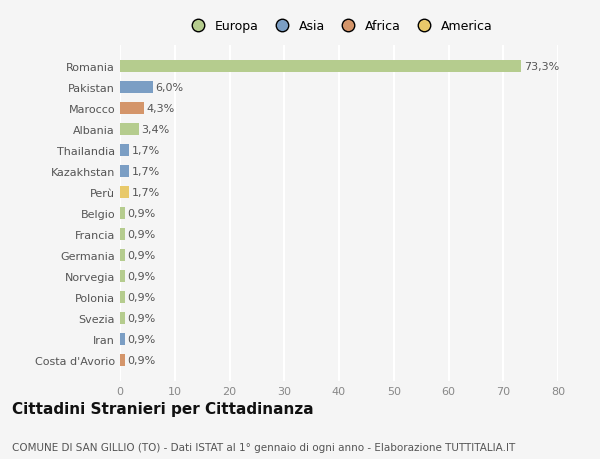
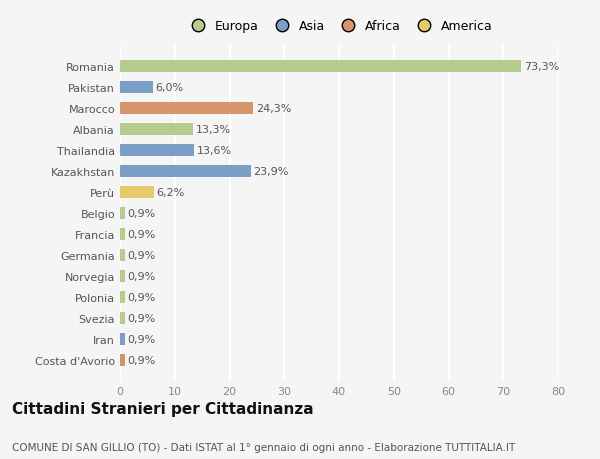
Marocco: 4,3% -> 24,3%
Albania: 3,4% -> 13,3%
Thailandia: 1,7% -> 13,6%
Kazakhstan: 1,7% -> 23,9%
Perù: 1,7% -> 6,2%
